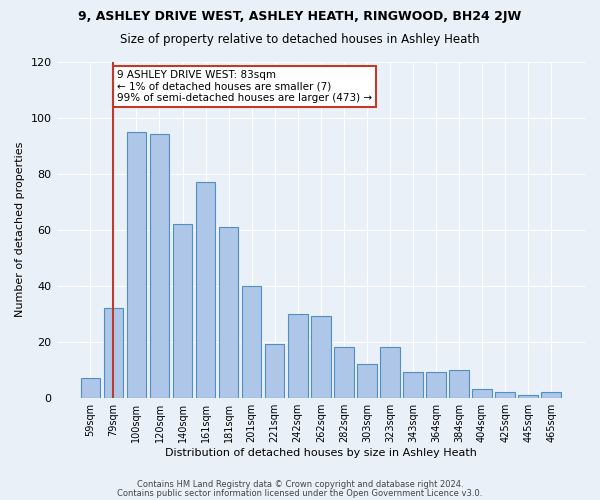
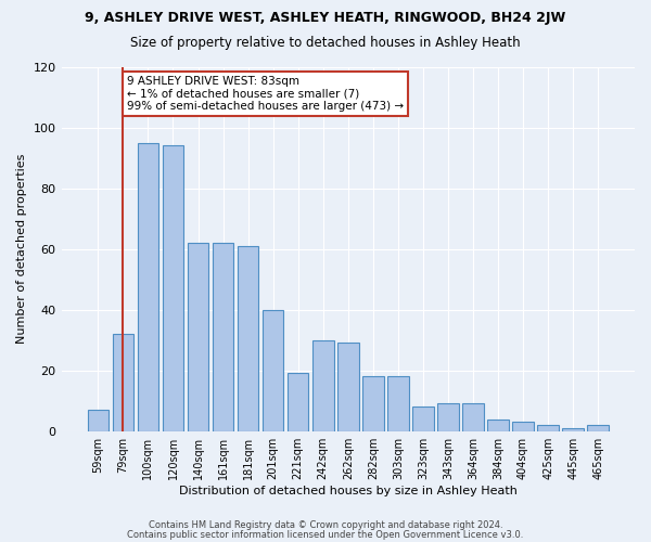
161sqm: 77 -> 62
303sqm: 12 -> 18
323sqm: 18 -> 8
384sqm: 10 -> 4
